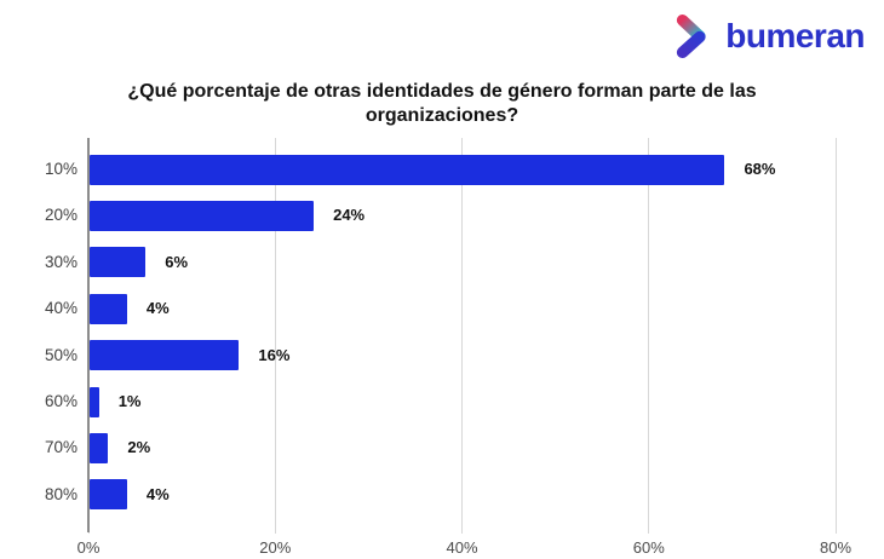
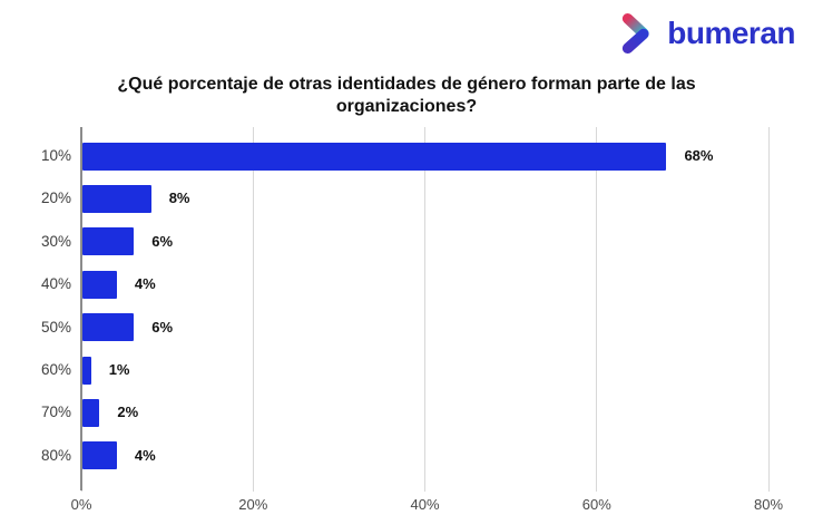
20%: 24% -> 8%
50%: 16% -> 6%
